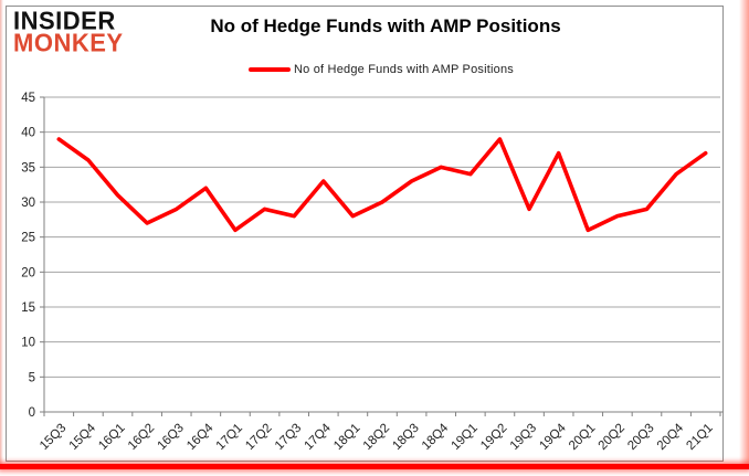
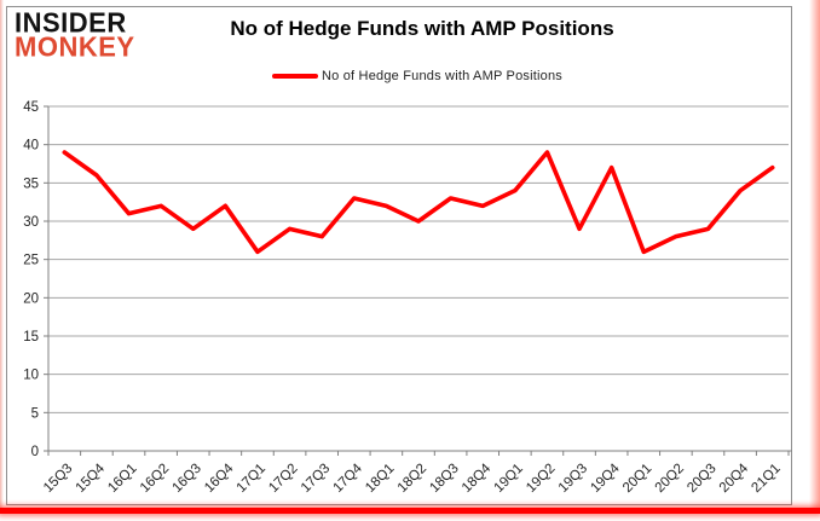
16Q2: 27 -> 32
18Q1: 28 -> 32
18Q4: 35 -> 32
